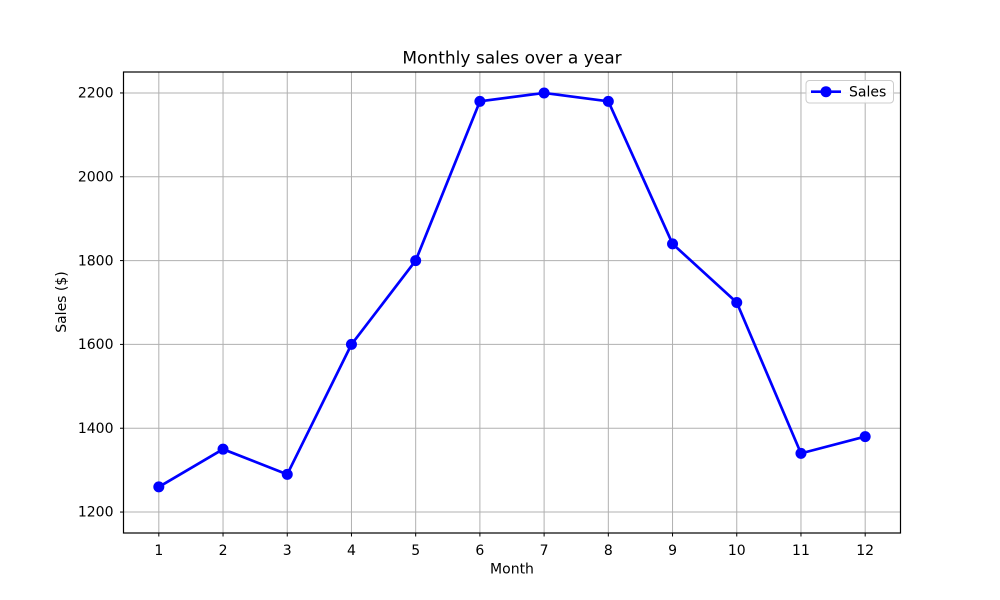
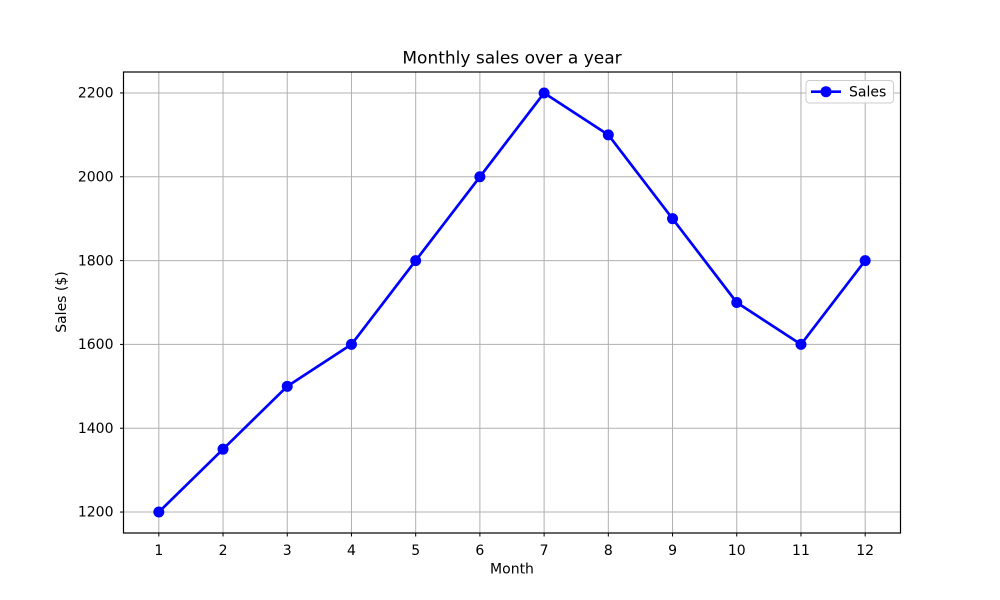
1: 1260 -> 1200
3: 1290 -> 1500
6: 2180 -> 2000
8: 2180 -> 2100
9: 1840 -> 1900
11: 1340 -> 1600
12: 1380 -> 1800
